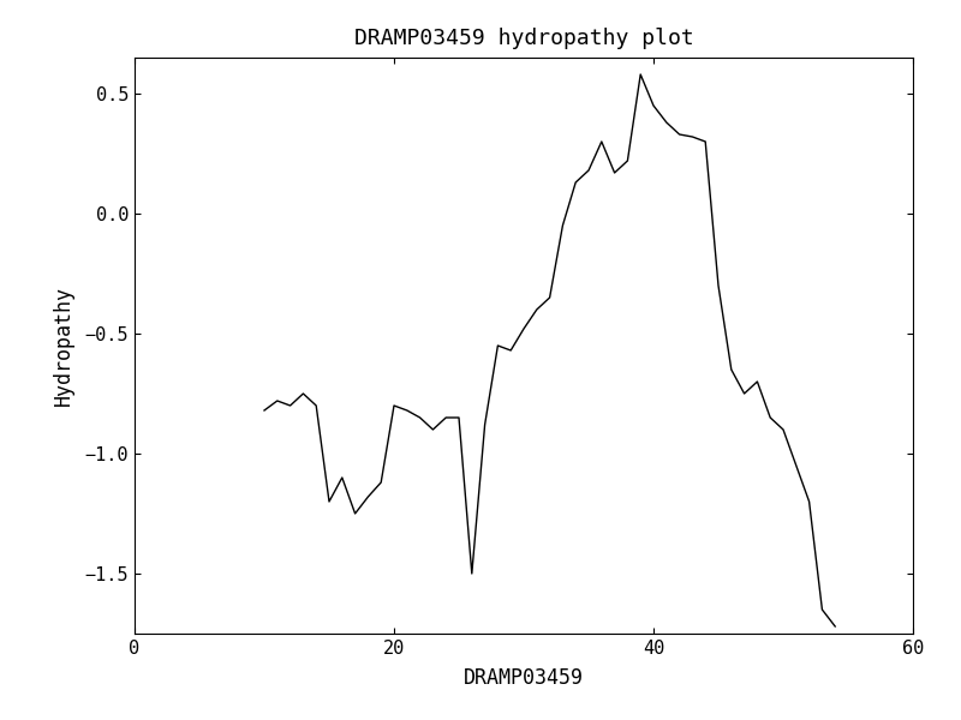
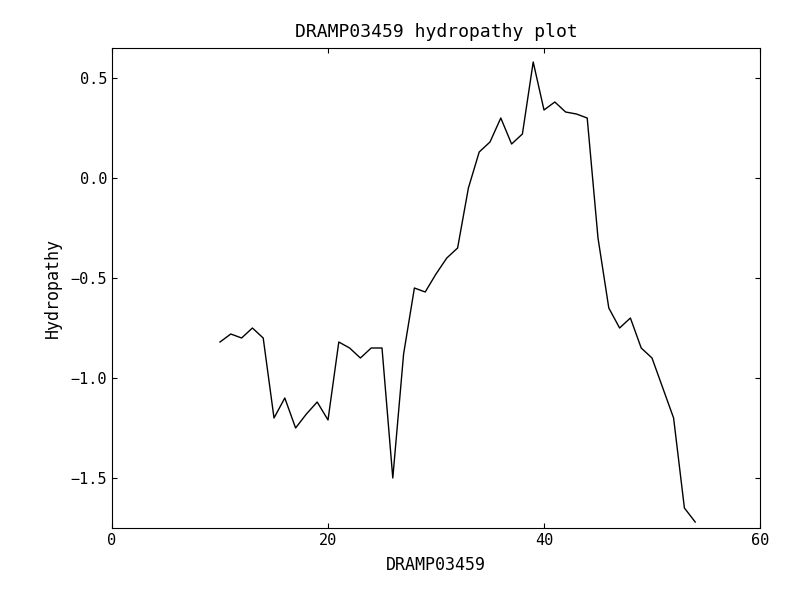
20: -0.80 -> -1.21
40: 0.45 -> 0.34
